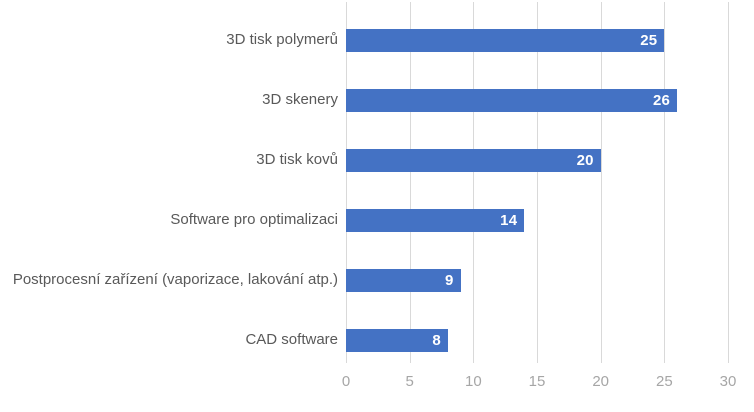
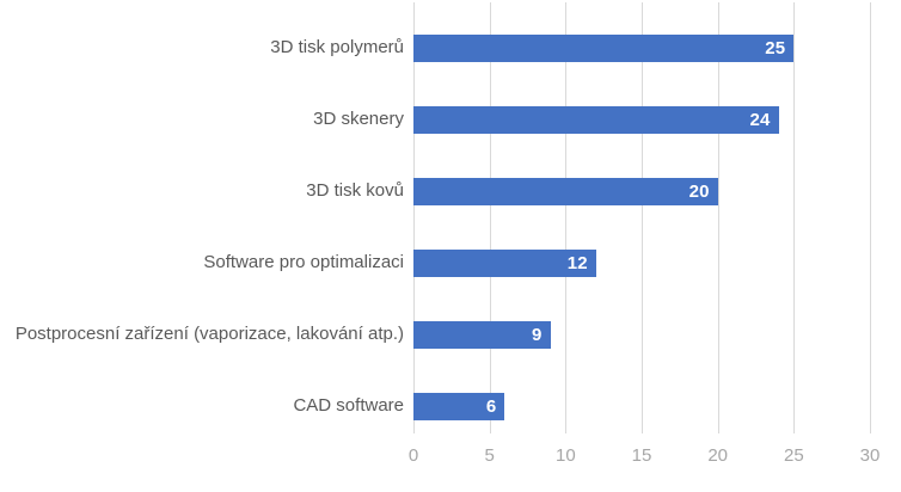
3D skenery: 26 -> 24
Software pro optimalizaci: 14 -> 12
CAD software: 8 -> 6
